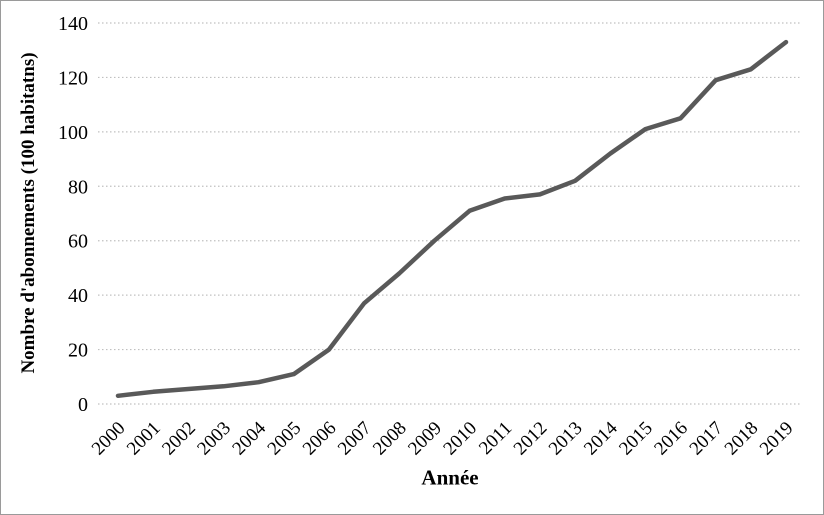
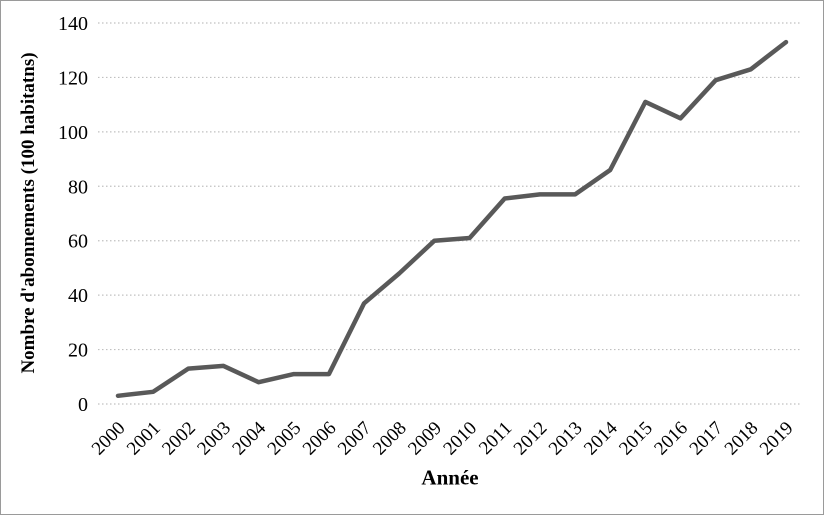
2002: 6 -> 13
2003: 6 -> 14
2006: 20 -> 11
2010: 71 -> 61
2013: 82 -> 77
2014: 92 -> 86
2015: 101 -> 111
